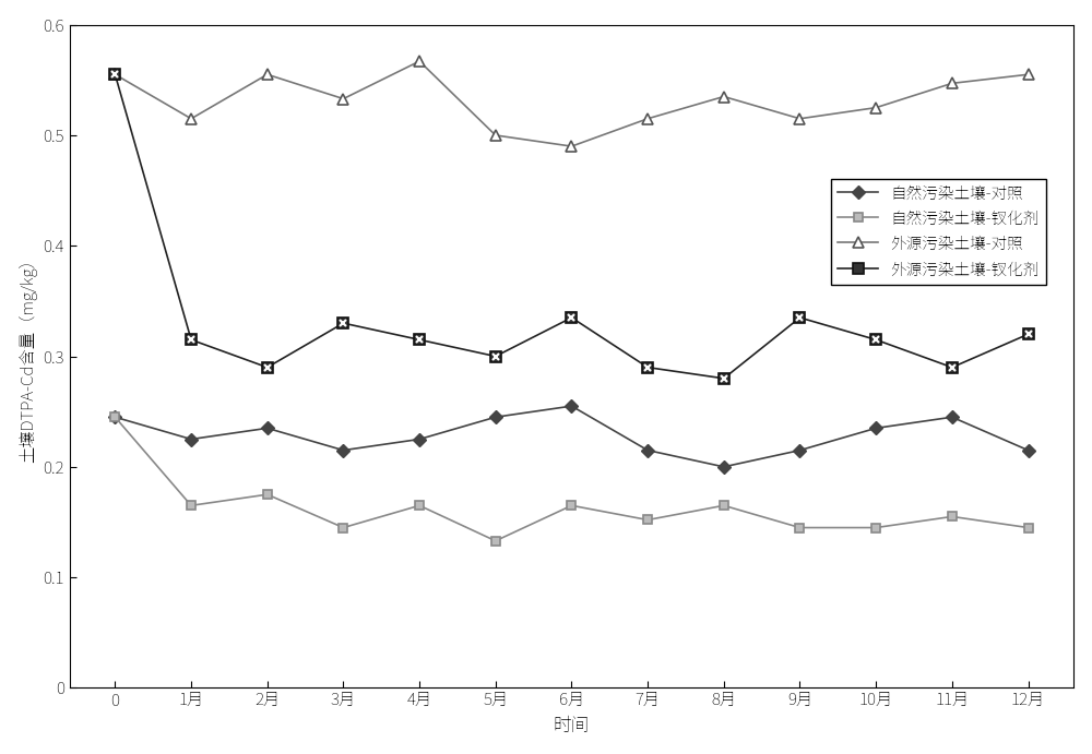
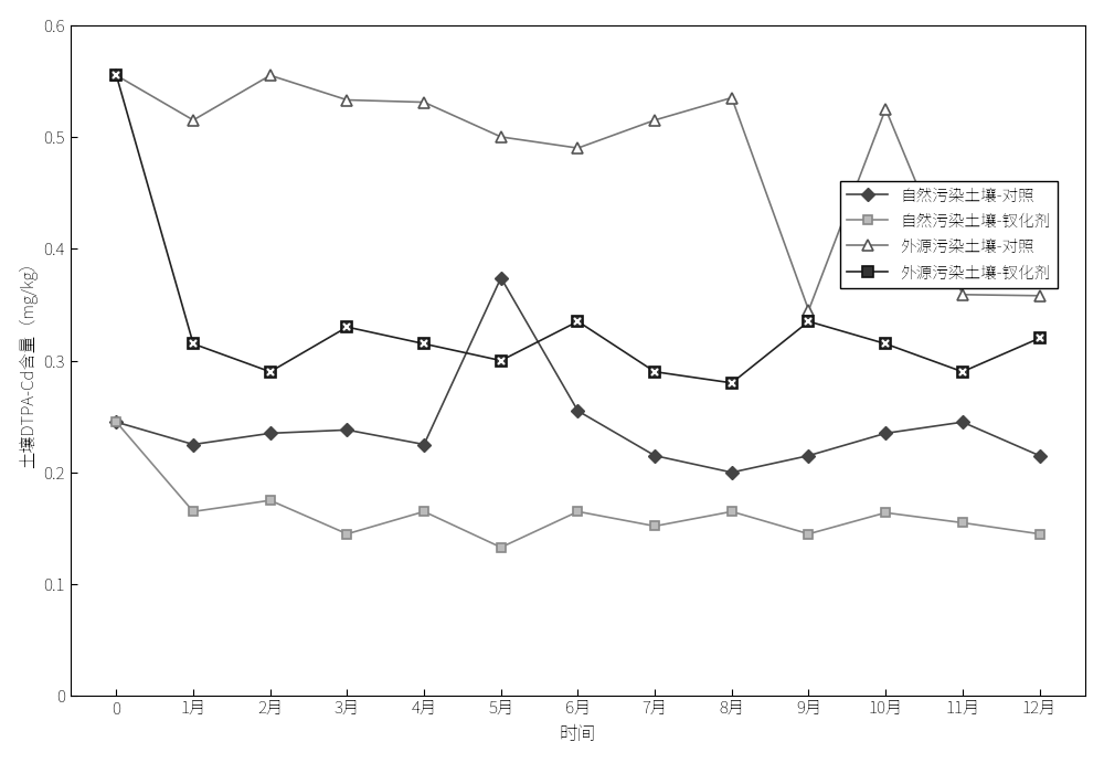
自然污染土壤-对照/3月: 0.215 -> 0.238
外源污染土壤-对照/4月: 0.567 -> 0.531
自然污染土壤-对照/5月: 0.245 -> 0.374
外源污染土壤-对照/9月: 0.515 -> 0.345
自然污染土壤-钗化剂/10月: 0.145 -> 0.164
外源污染土壤-对照/11月: 0.547 -> 0.359
外源污染土壤-对照/12月: 0.555 -> 0.358
